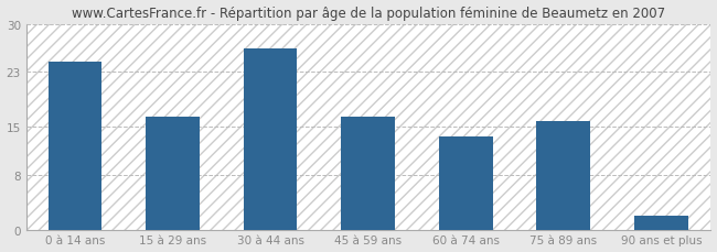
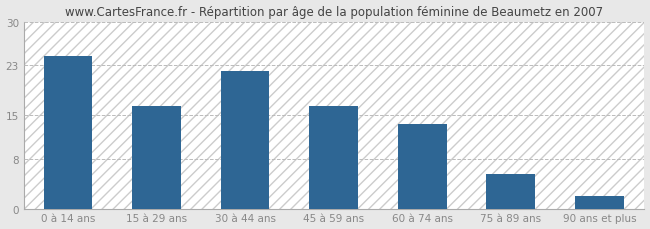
30 à 44 ans: 26.4 -> 22.0
75 à 89 ans: 15.8 -> 5.5
